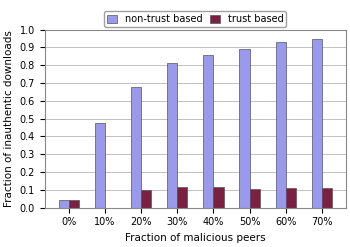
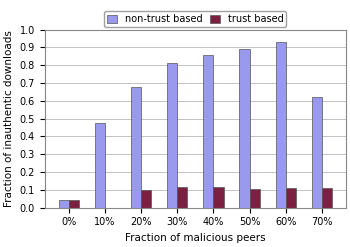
non-trust based/70%: 0.95 -> 0.62
